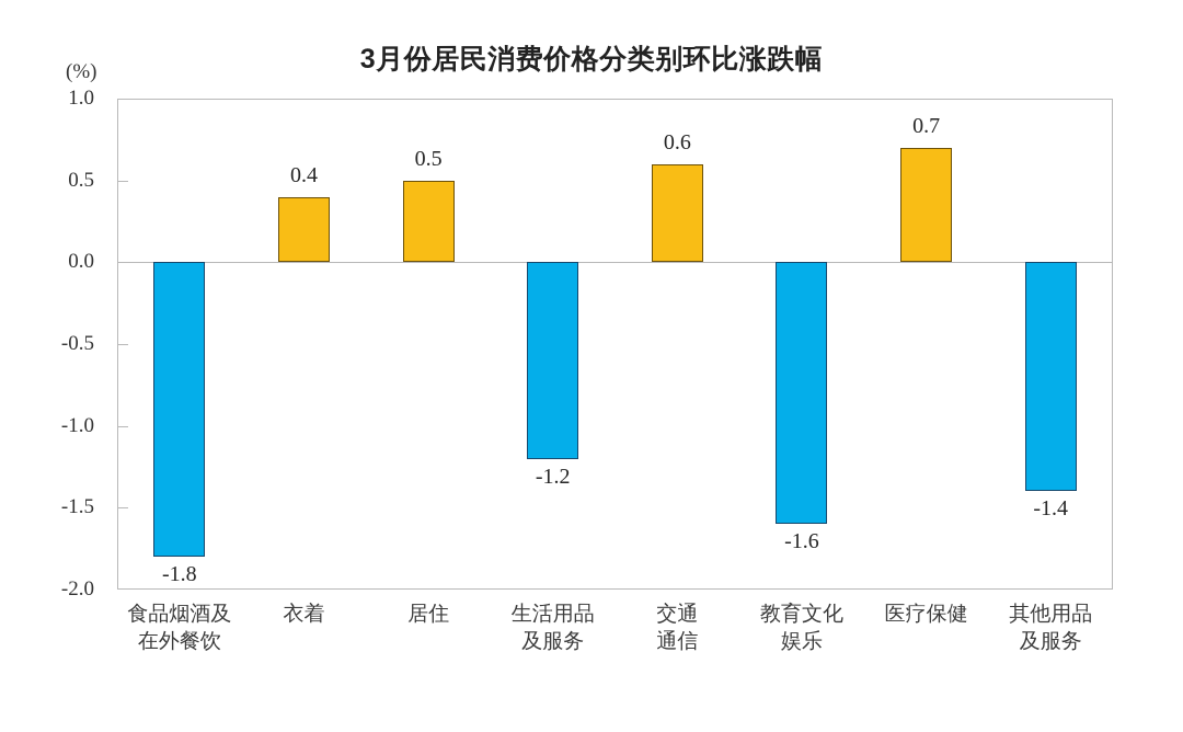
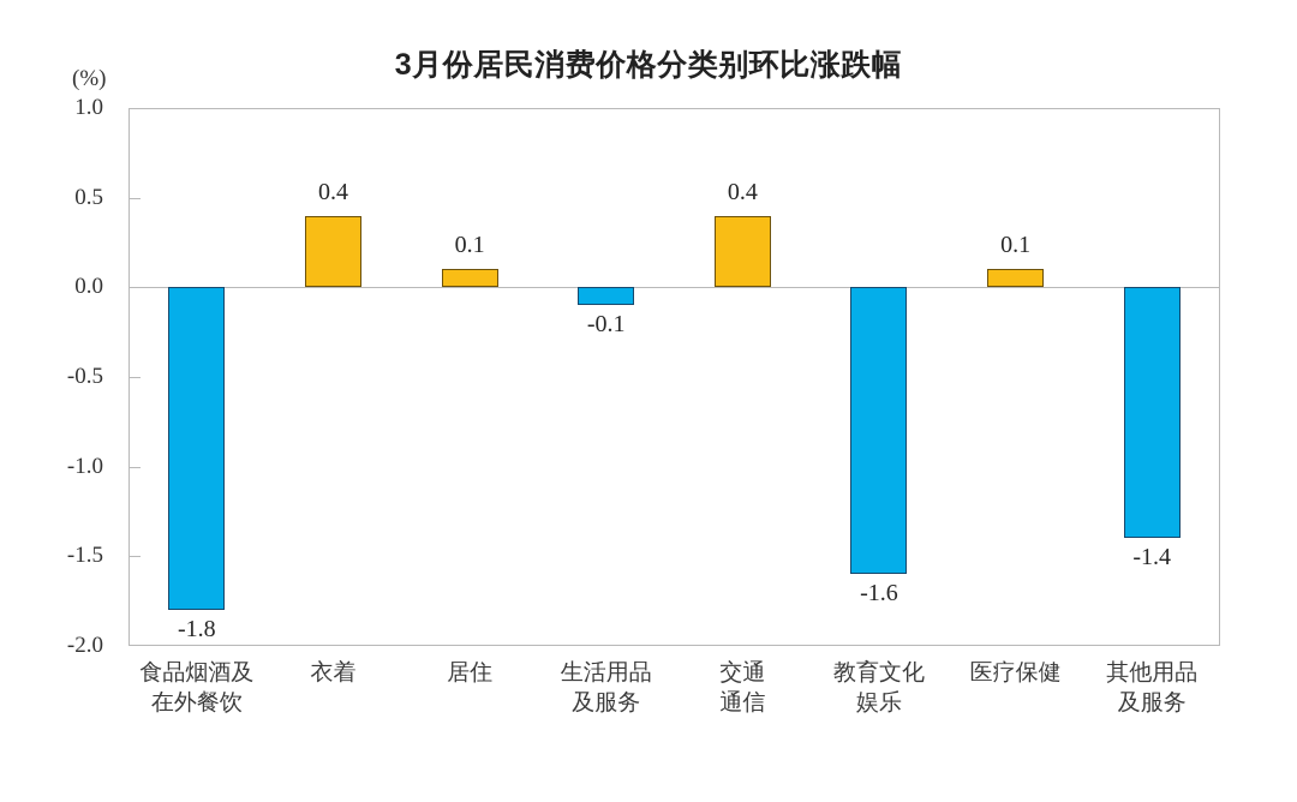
居住: 0.5 -> 0.1
生活用品 及服务: -1.2 -> -0.1
交通 通信: 0.6 -> 0.4
医疗保健: 0.7 -> 0.1
